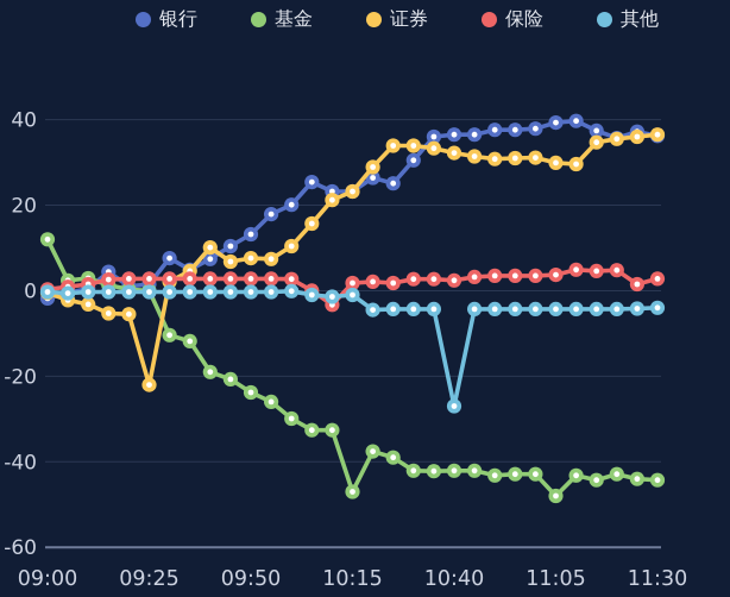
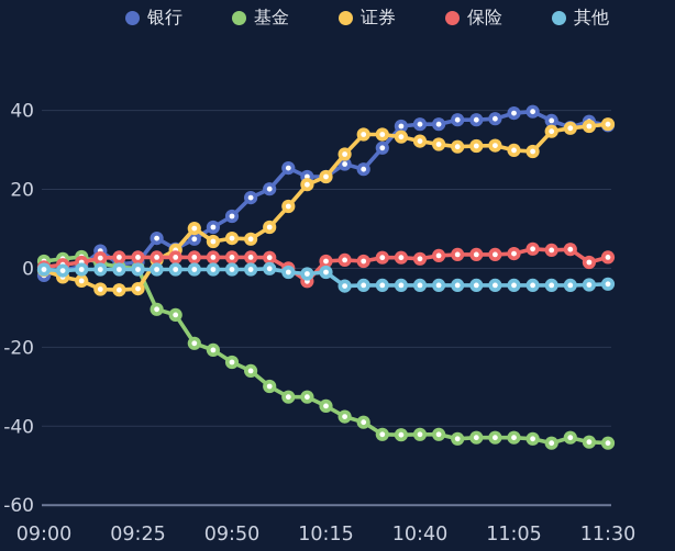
基金/09:00: 12 -> 2
证券/09:25: -22 -> -5
基金/10:15: -47 -> -35
其他/10:40: -27 -> -4
基金/11:05: -48 -> -43
